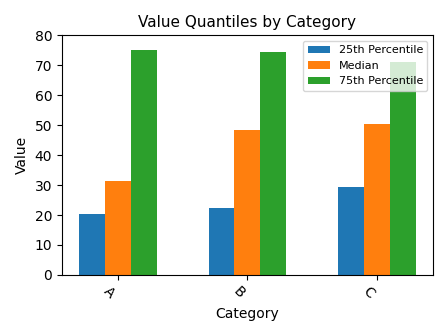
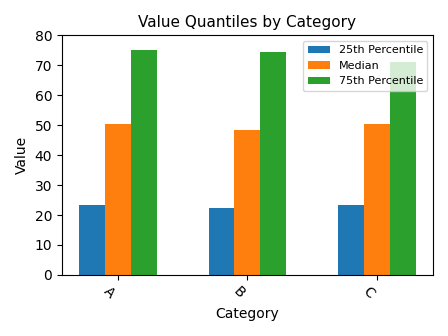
25th Percentile/A: 20.5 -> 23.5
Median/A: 31.5 -> 50.5
25th Percentile/C: 29.5 -> 23.5
